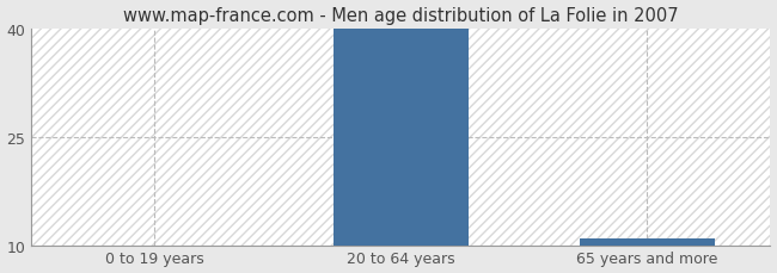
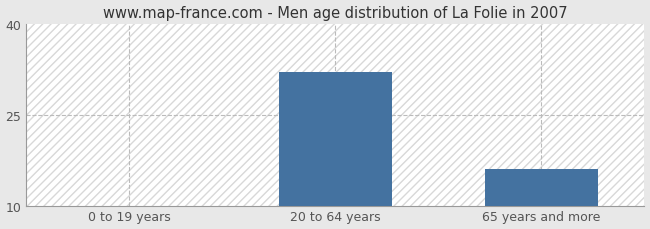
20 to 64 years: 40 -> 32
65 years and more: 11 -> 16
